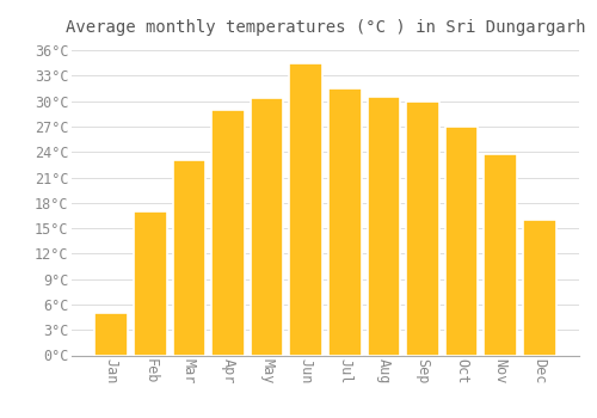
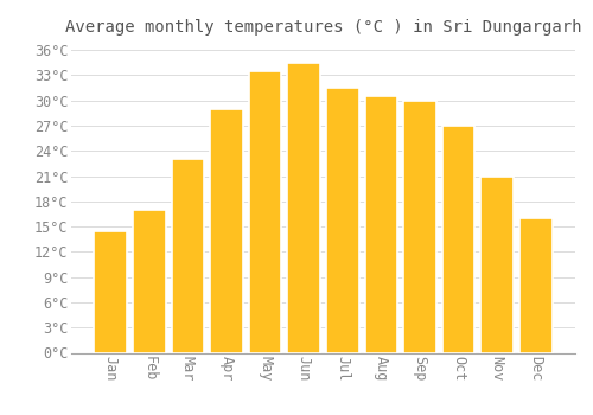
Jan: 5.0°C -> 14.5°C
May: 30.4°C -> 33.5°C
Nov: 23.8°C -> 21.0°C
